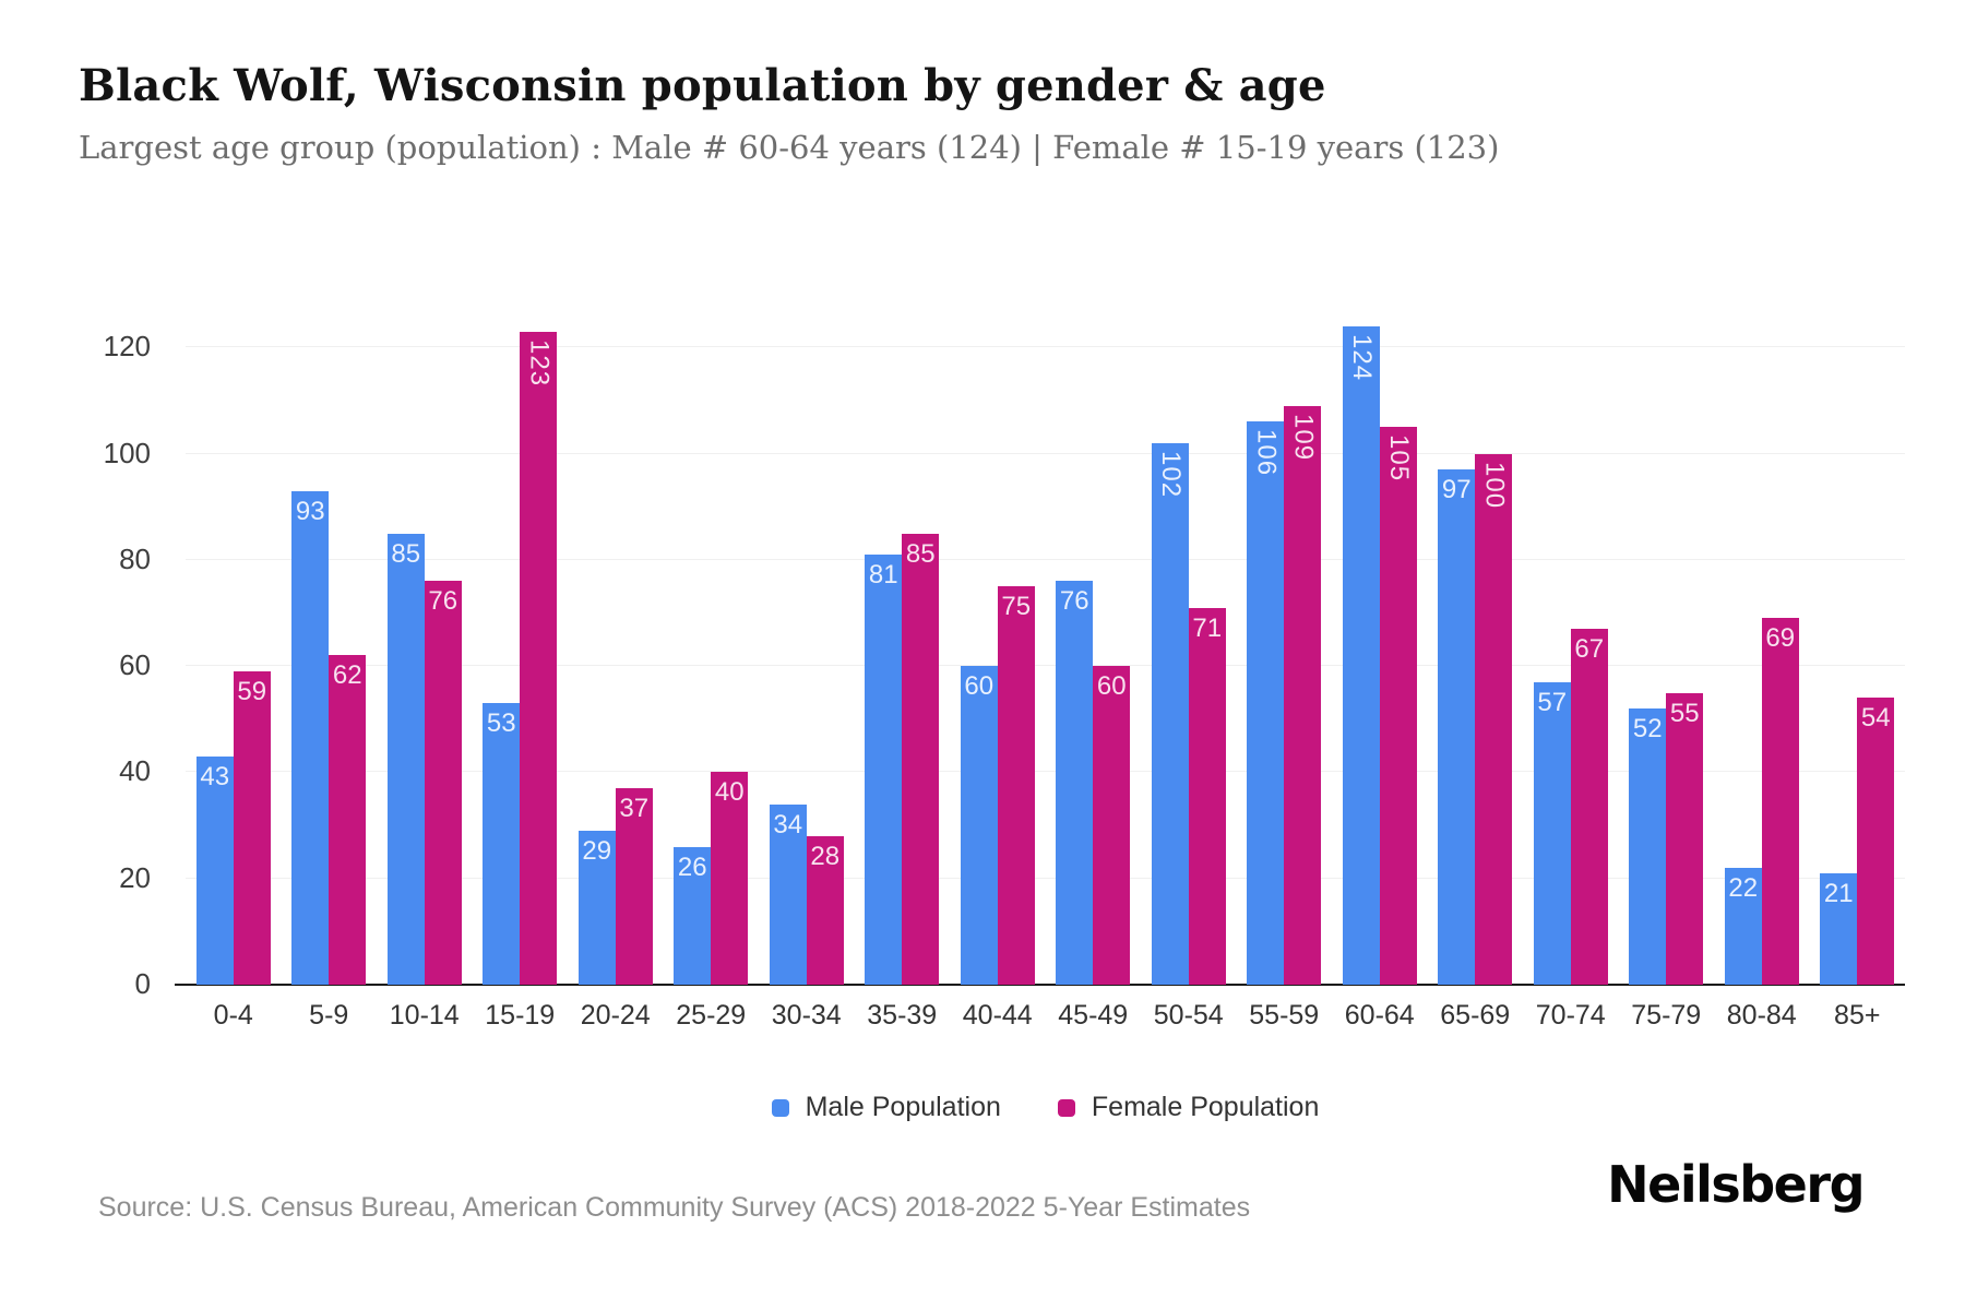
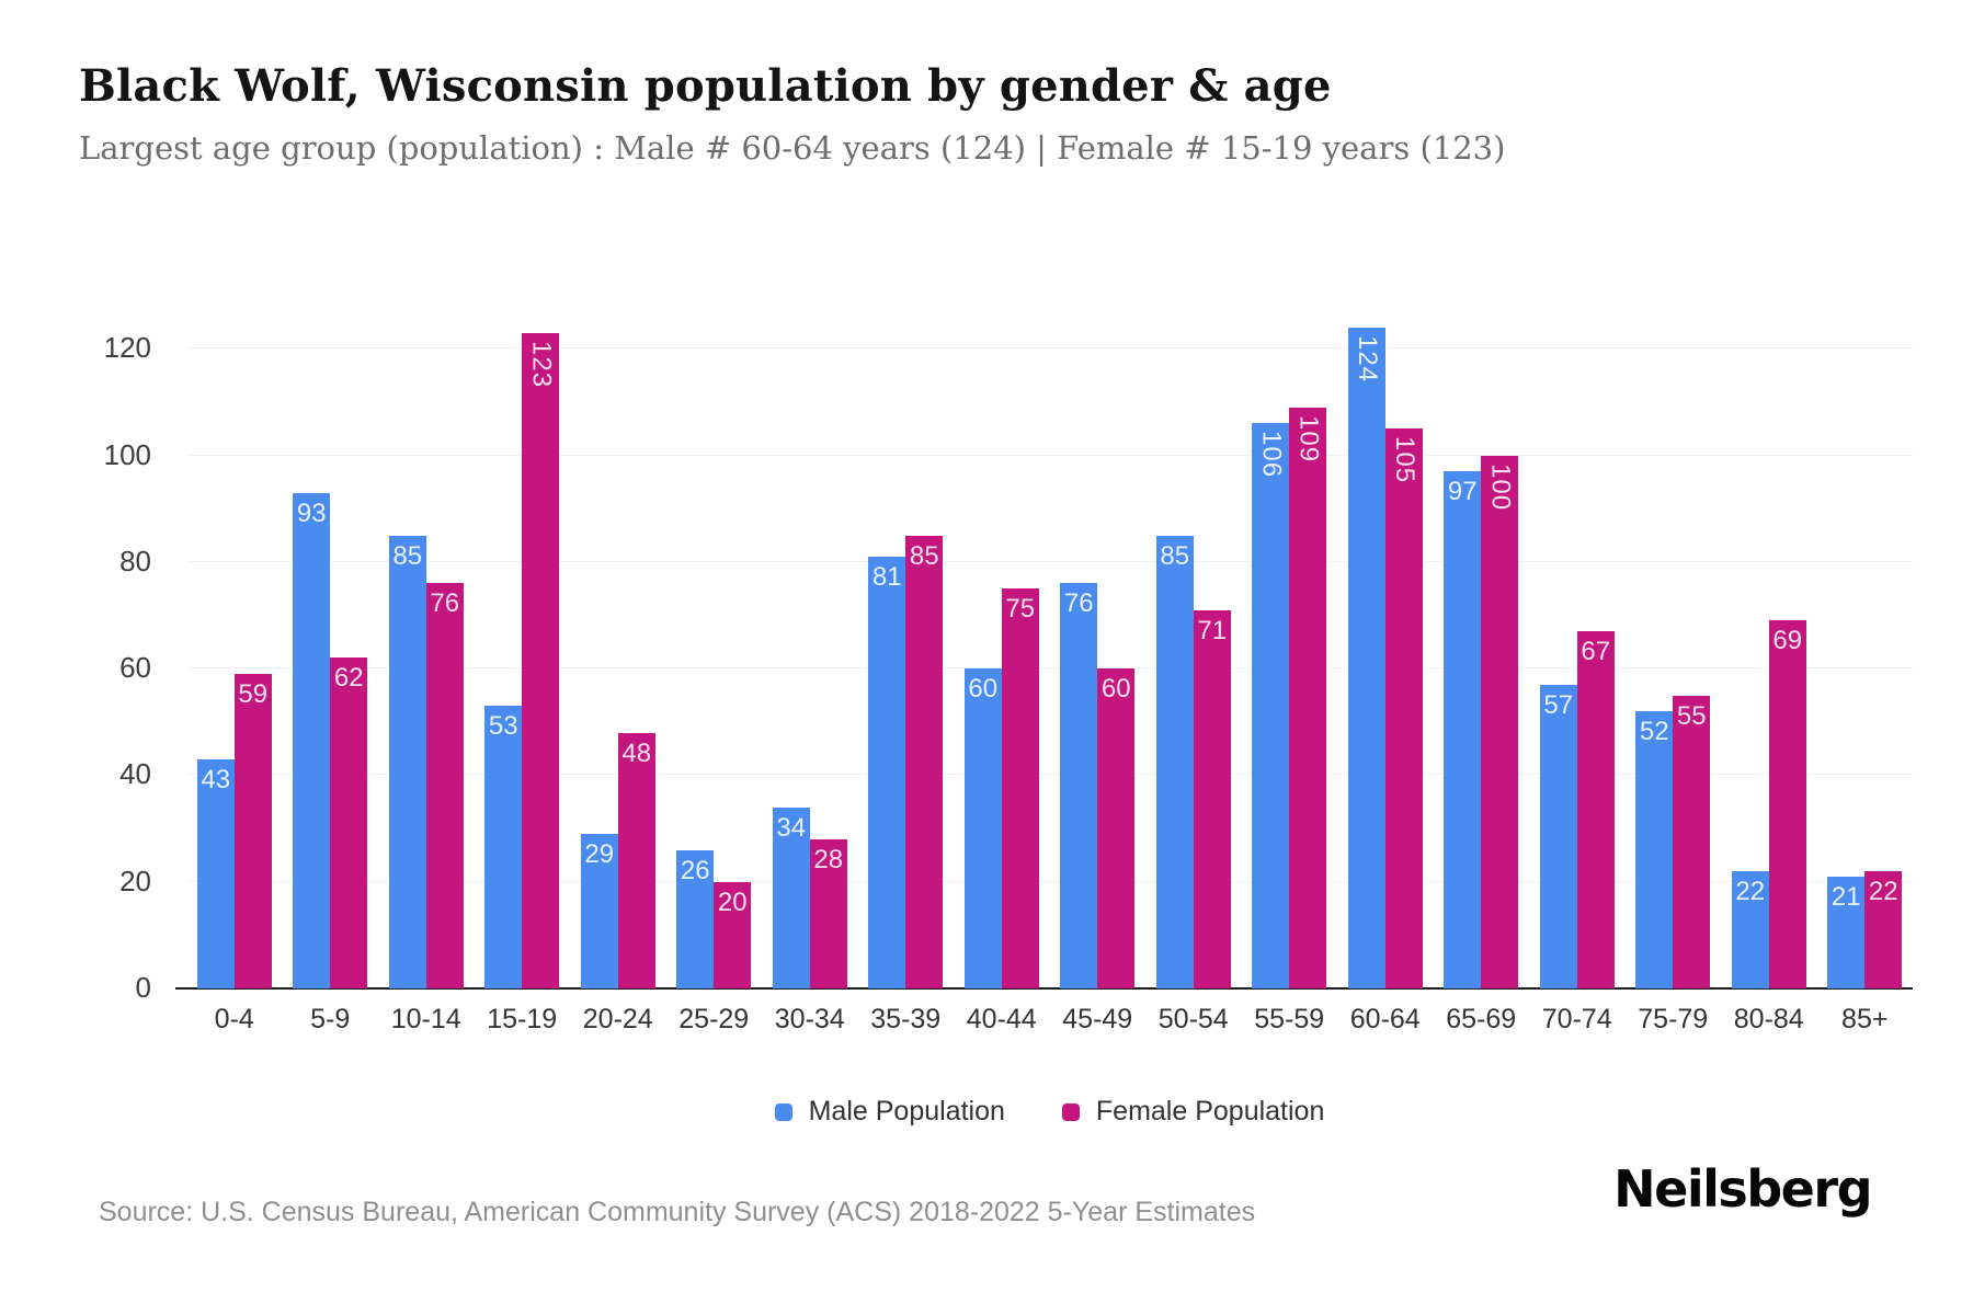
Female Population/20-24: 37 -> 48
Female Population/25-29: 40 -> 20
Male Population/50-54: 102 -> 85
Female Population/85+: 54 -> 22
